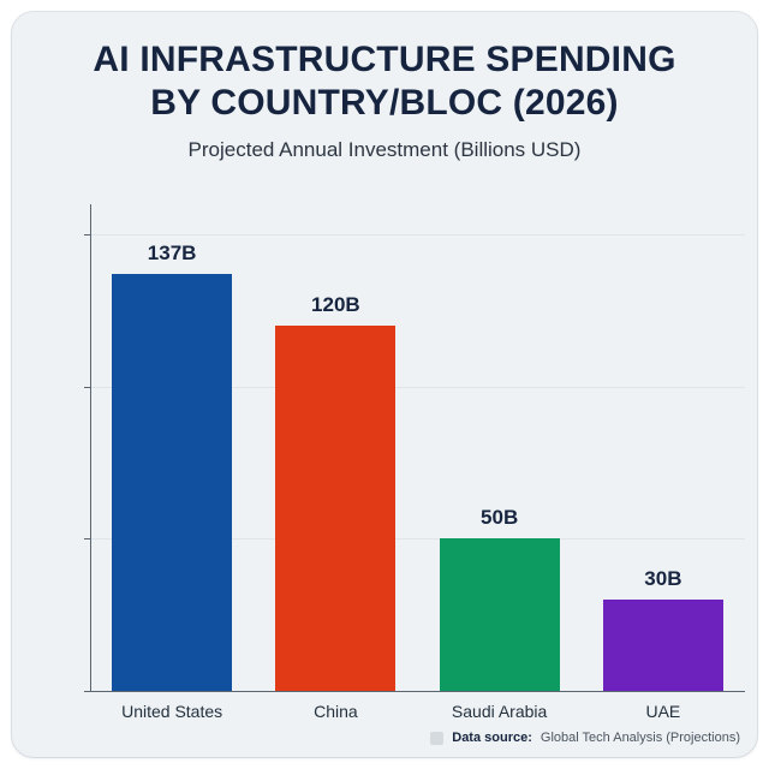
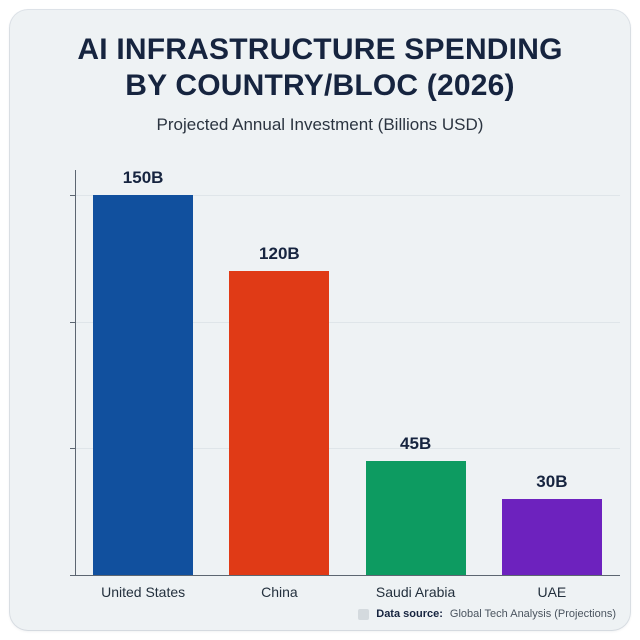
United States: 137B -> 150B
Saudi Arabia: 50B -> 45B
